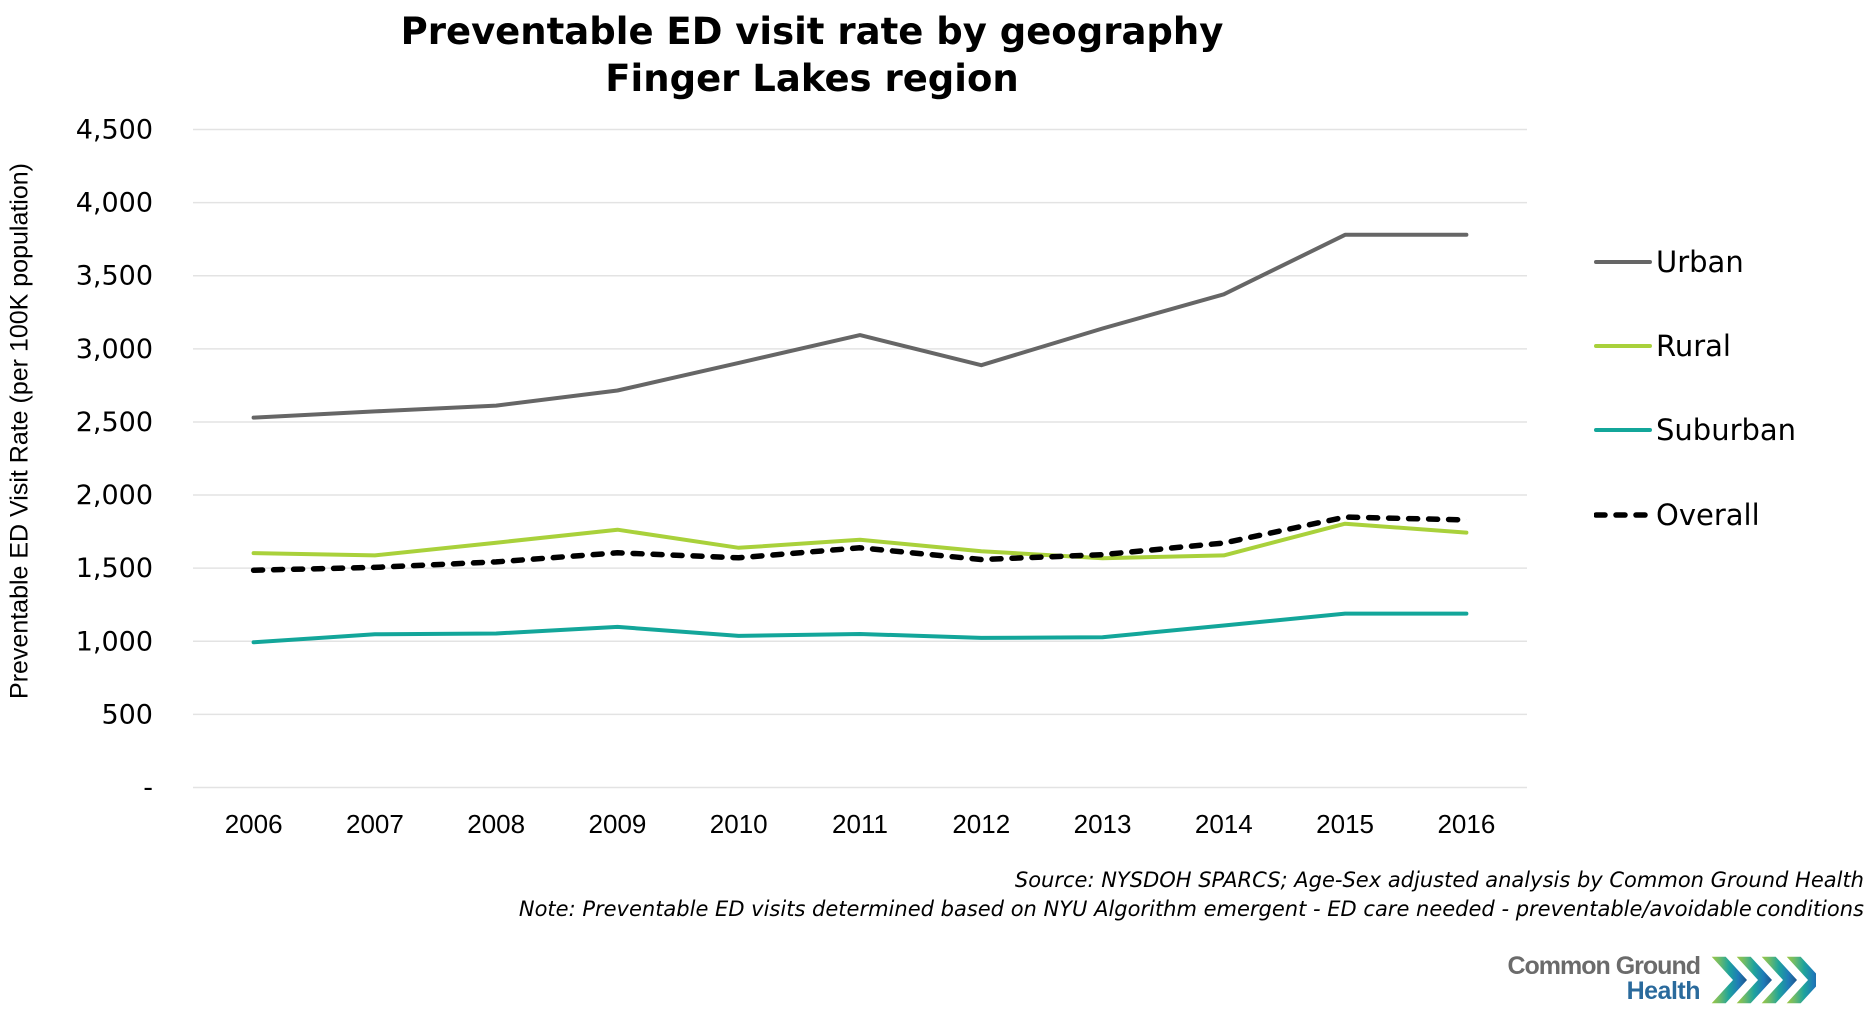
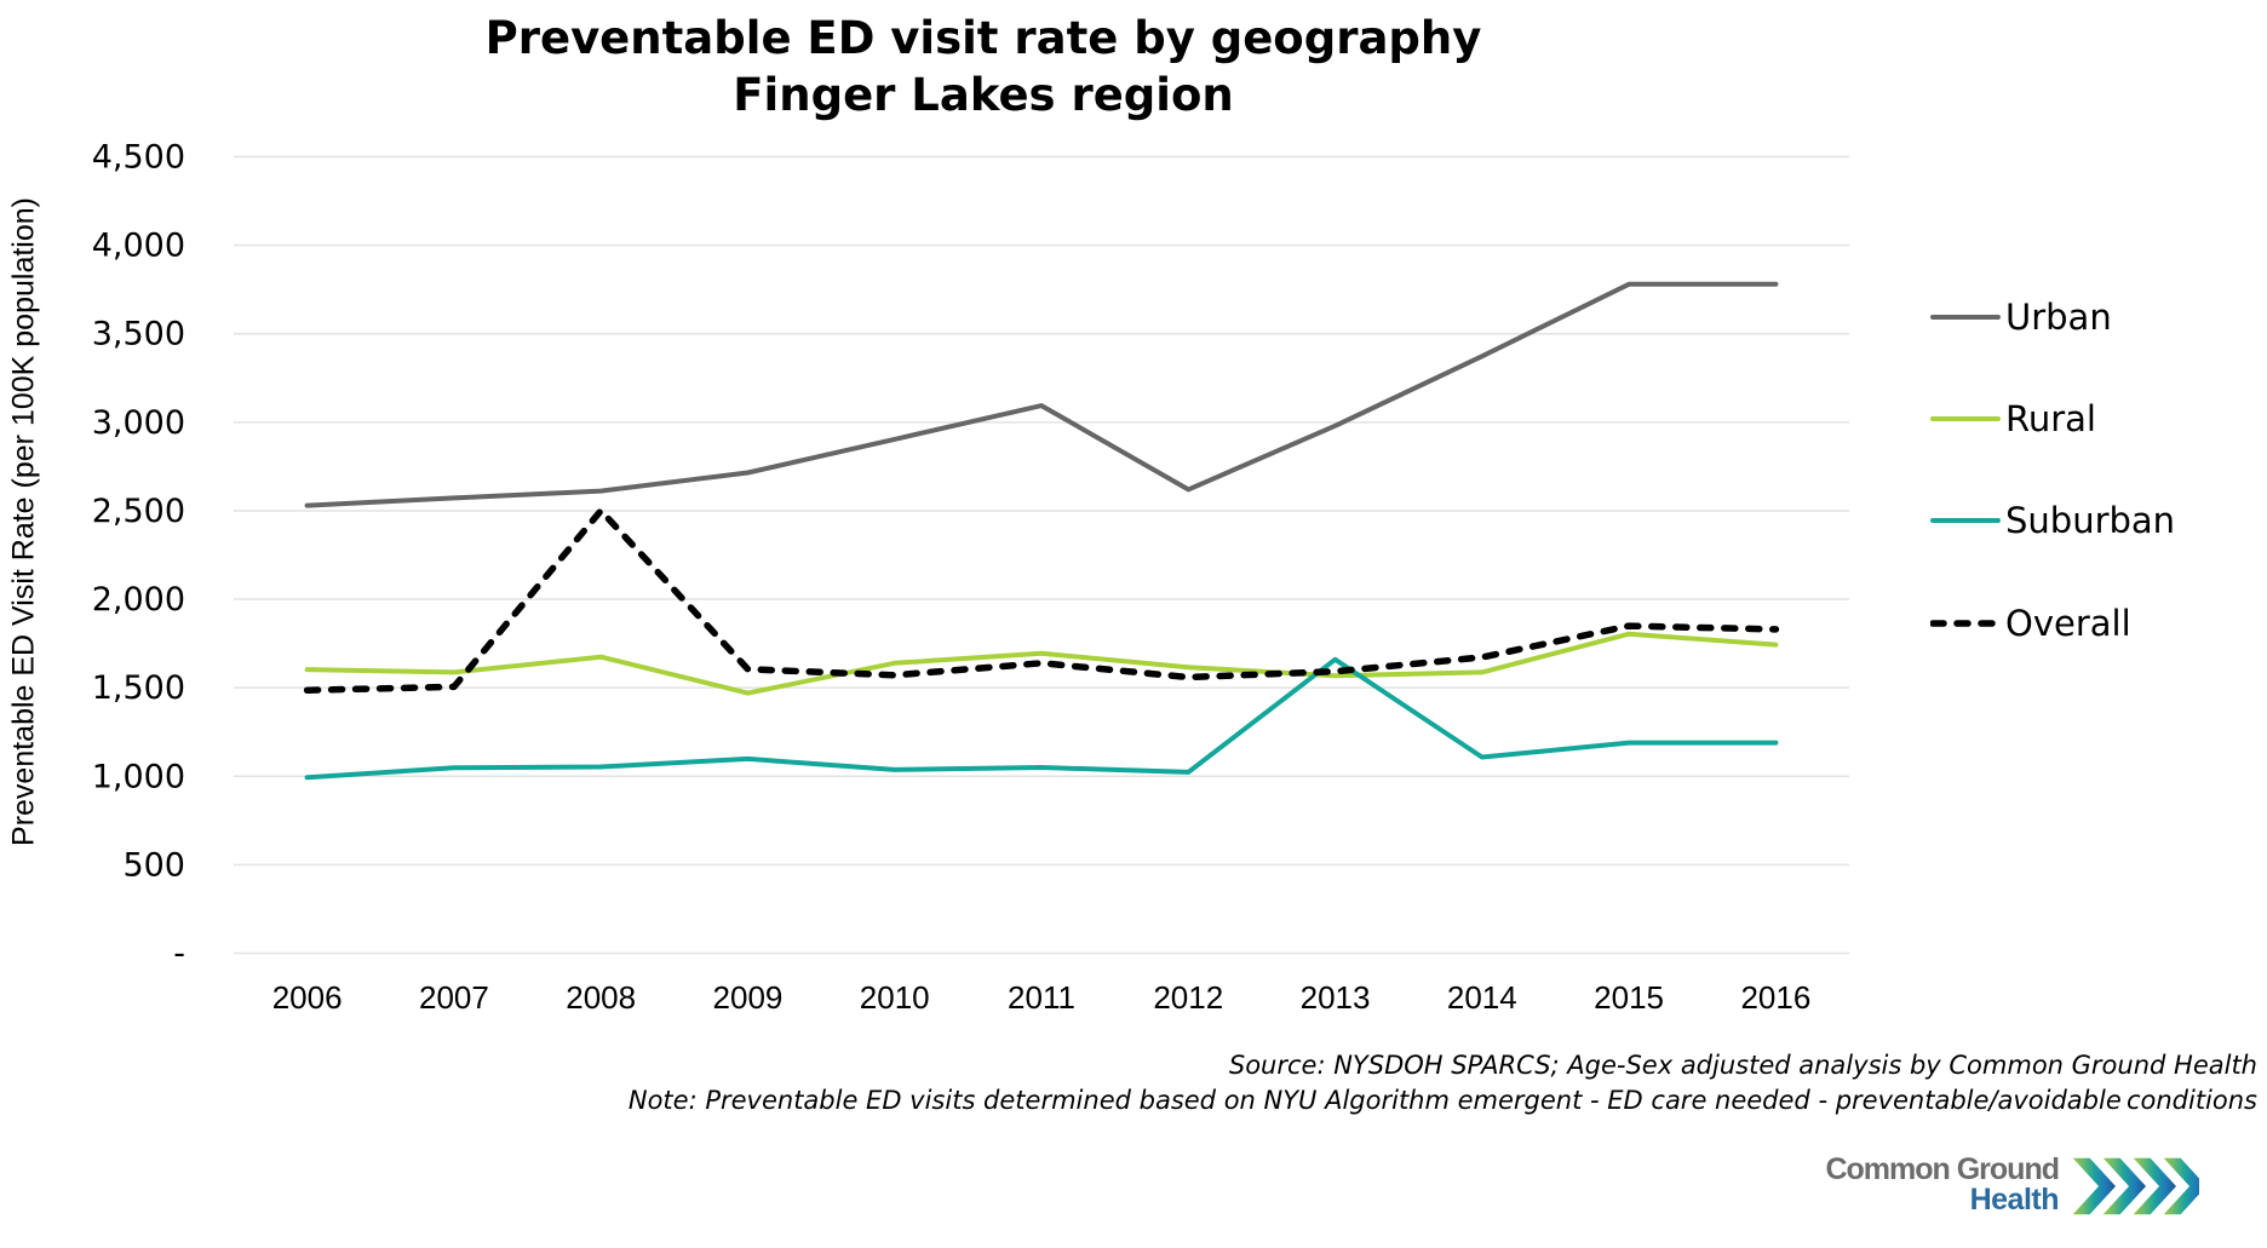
Overall/2008: 1540 -> 2500
Rural/2009: 1760 -> 1470
Urban/2012: 2890 -> 2620
Urban/2013: 3140 -> 2980
Suburban/2013: 1030 -> 1660
